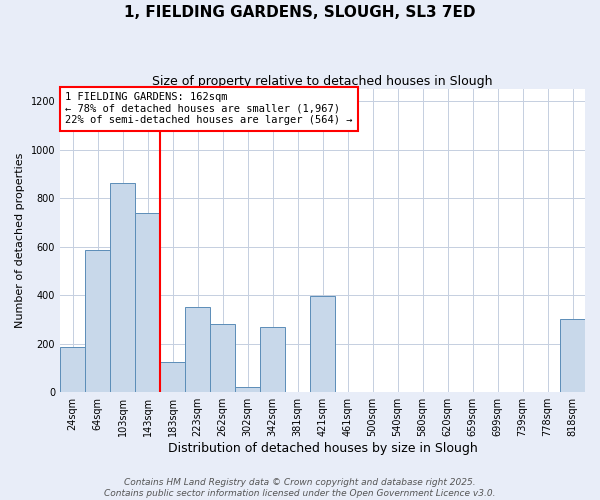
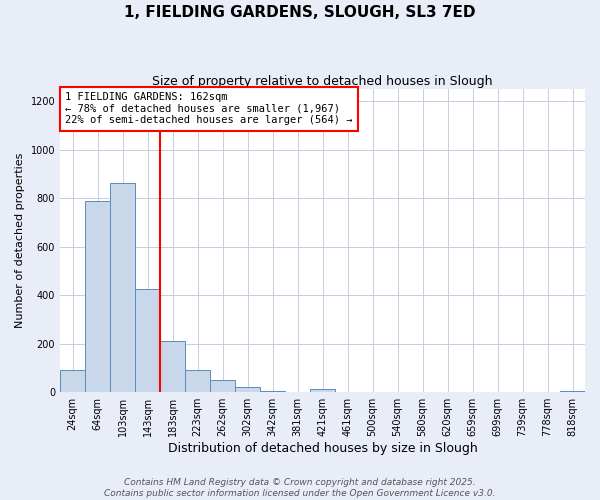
24sqm: 185 -> 90
64sqm: 585 -> 790
143sqm: 740 -> 425
183sqm: 125 -> 210
223sqm: 350 -> 90
262sqm: 280 -> 50
342sqm: 270 -> 5
421sqm: 395 -> 15
818sqm: 300 -> 5
